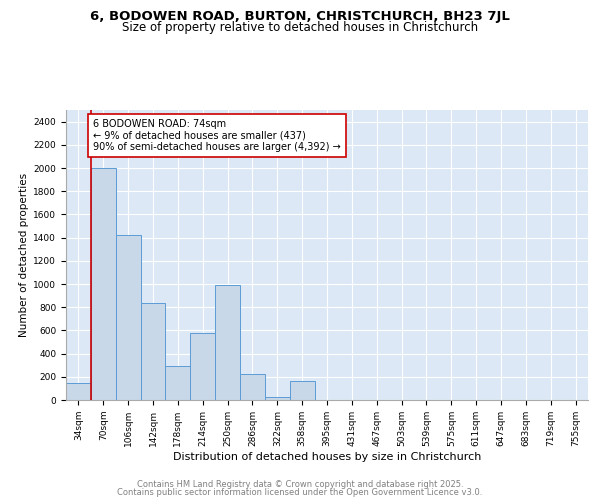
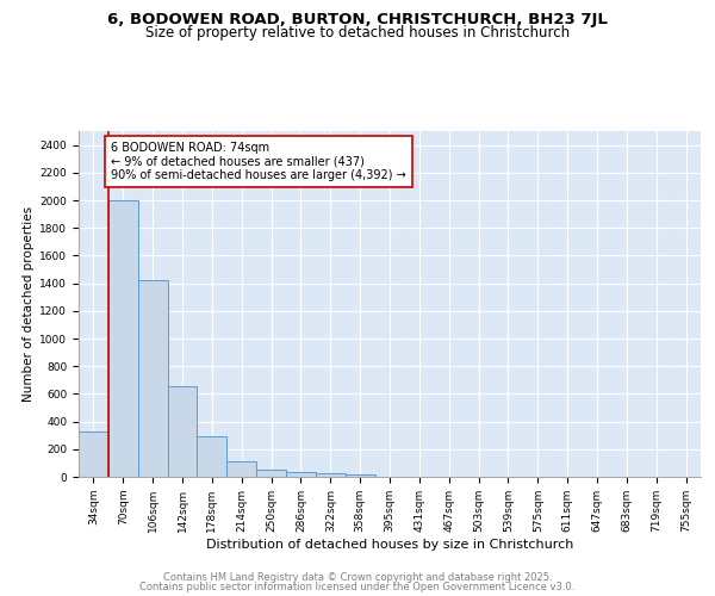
34sqm: 150 -> 320
142sqm: 840 -> 660
214sqm: 580 -> 110
250sqm: 990 -> 50
286sqm: 220 -> 40
358sqm: 160 -> 20
